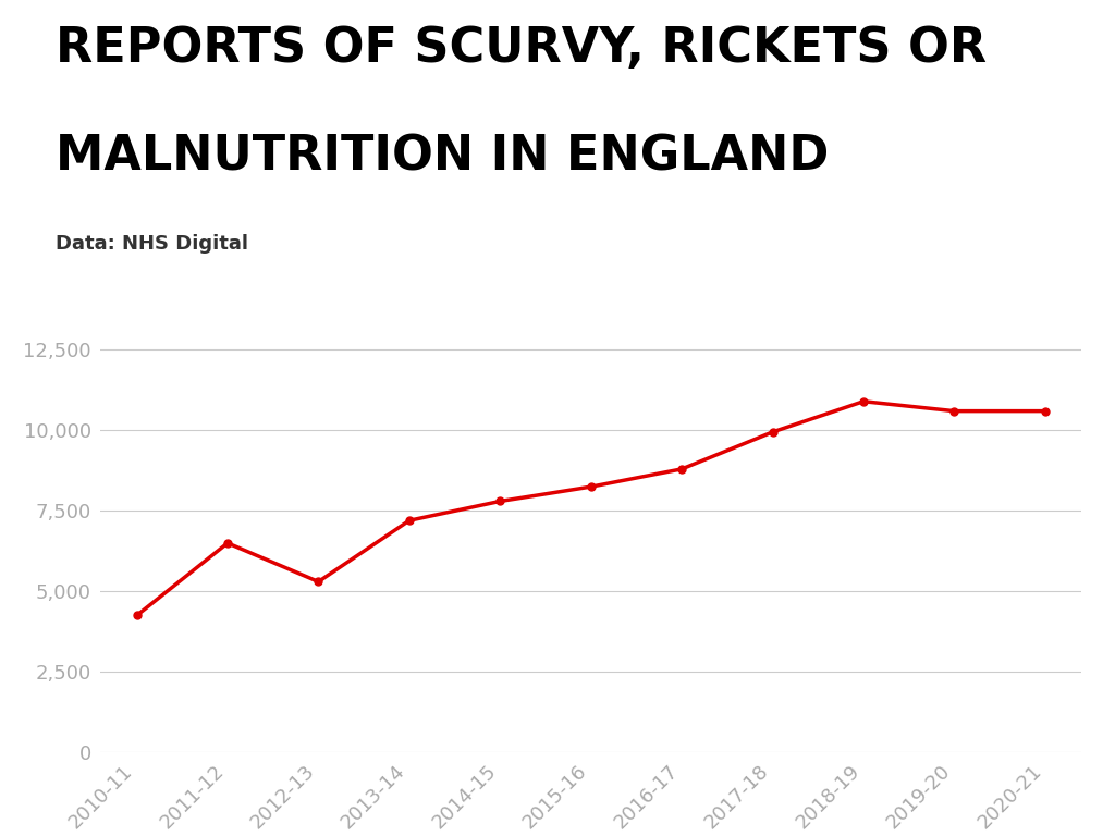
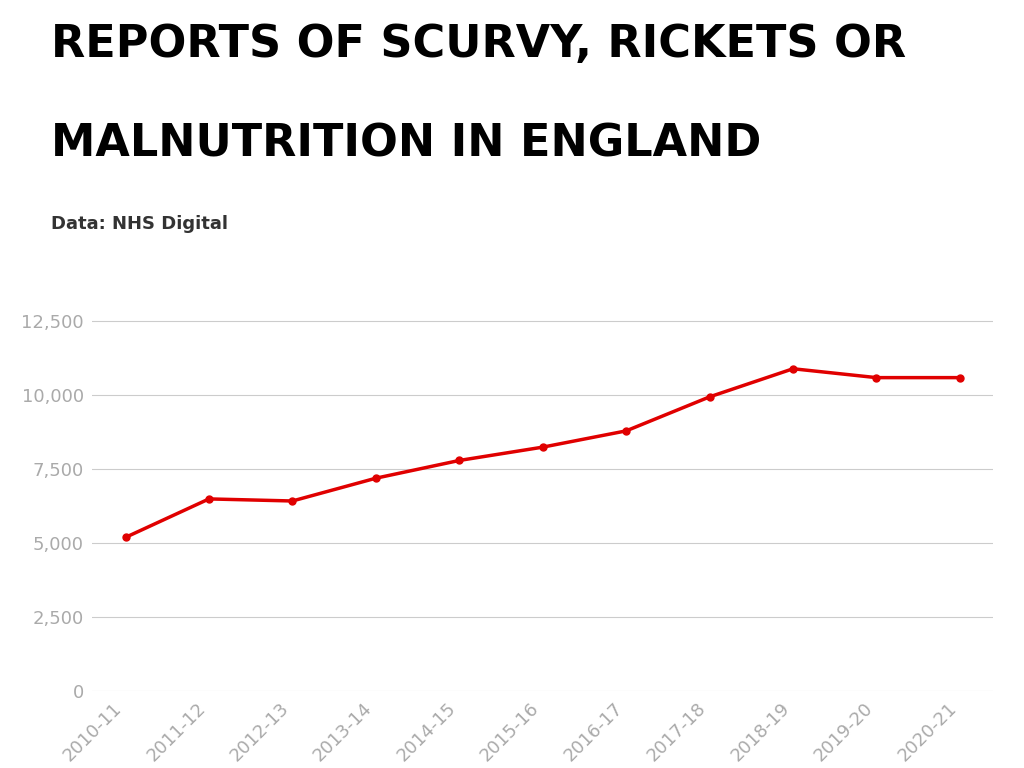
2010-11: 4,250 -> 5,200
2012-13: 5,300 -> 6,430
